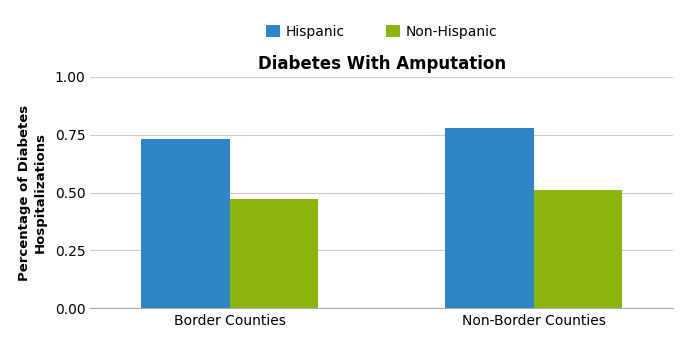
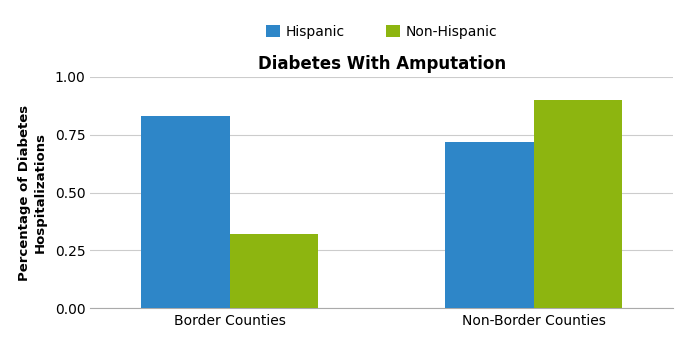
Hispanic/Border Counties: 0.73 -> 0.83
Non-Hispanic/Border Counties: 0.47 -> 0.32
Hispanic/Non-Border Counties: 0.78 -> 0.72
Non-Hispanic/Non-Border Counties: 0.51 -> 0.90
